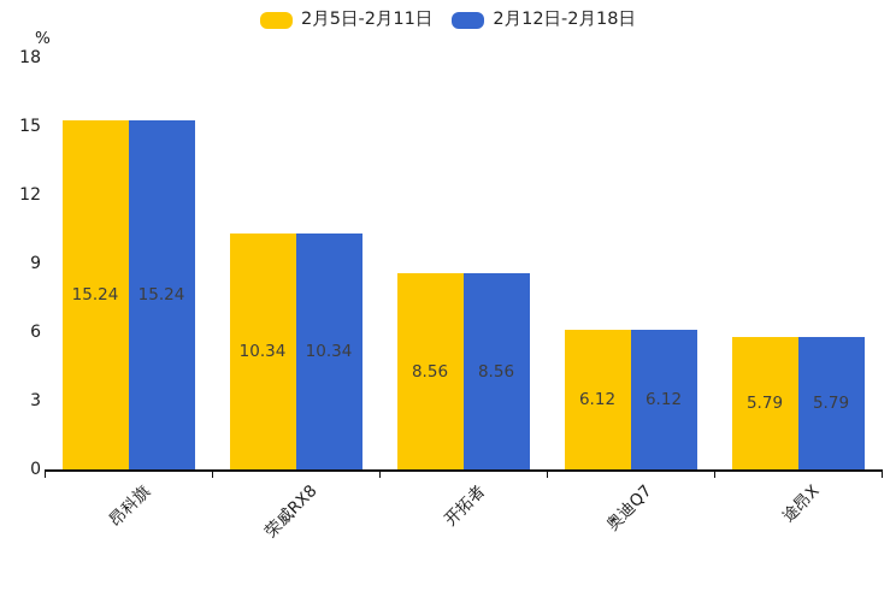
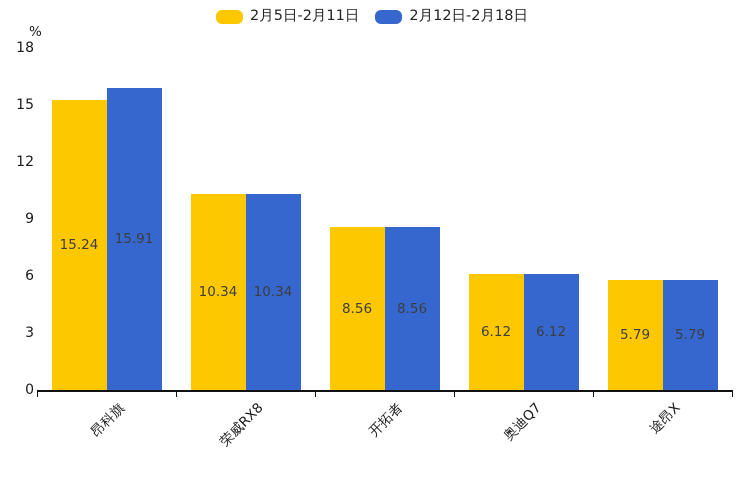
2月12日-2月18日/昂科旗: 15.24 -> 15.91
